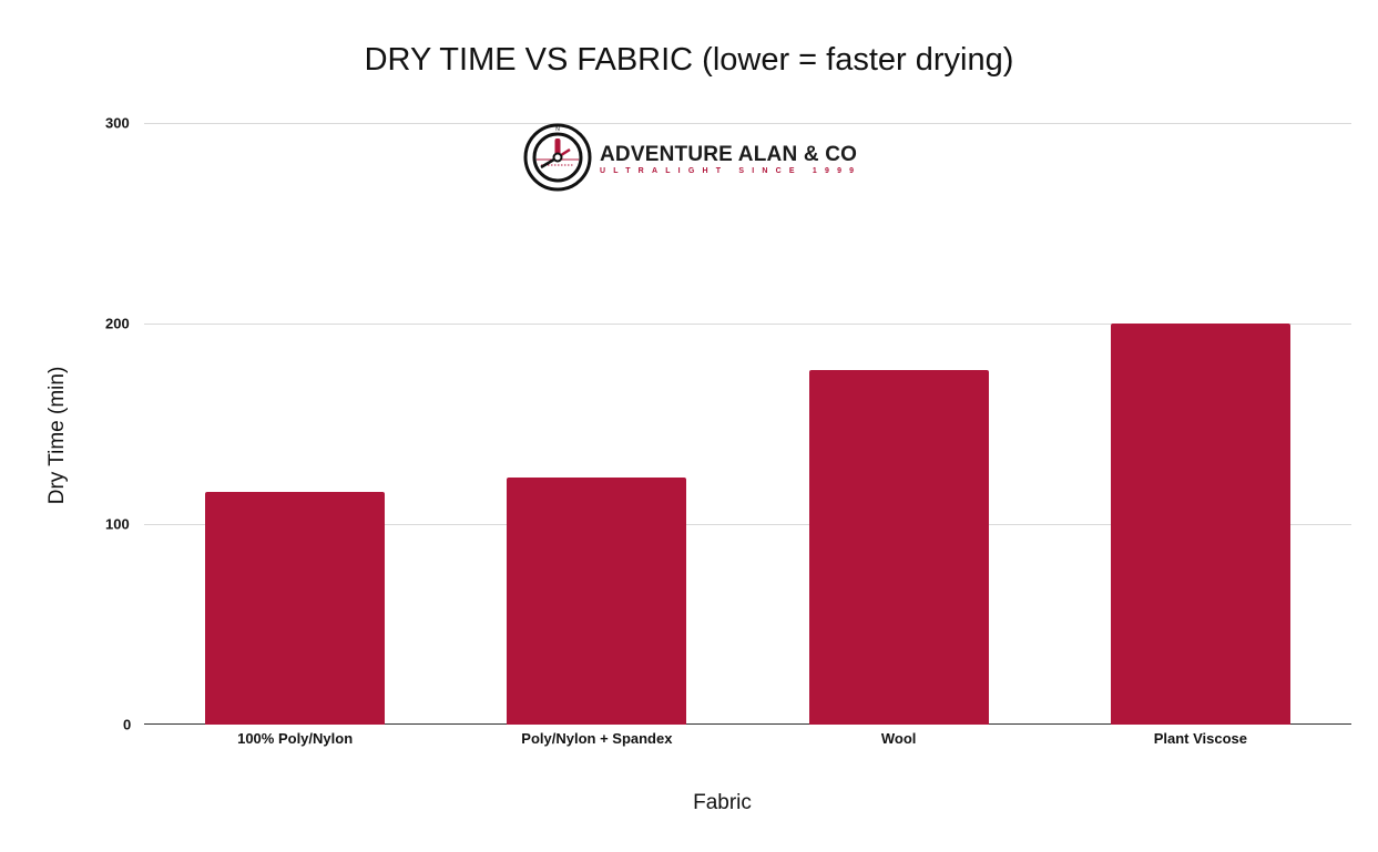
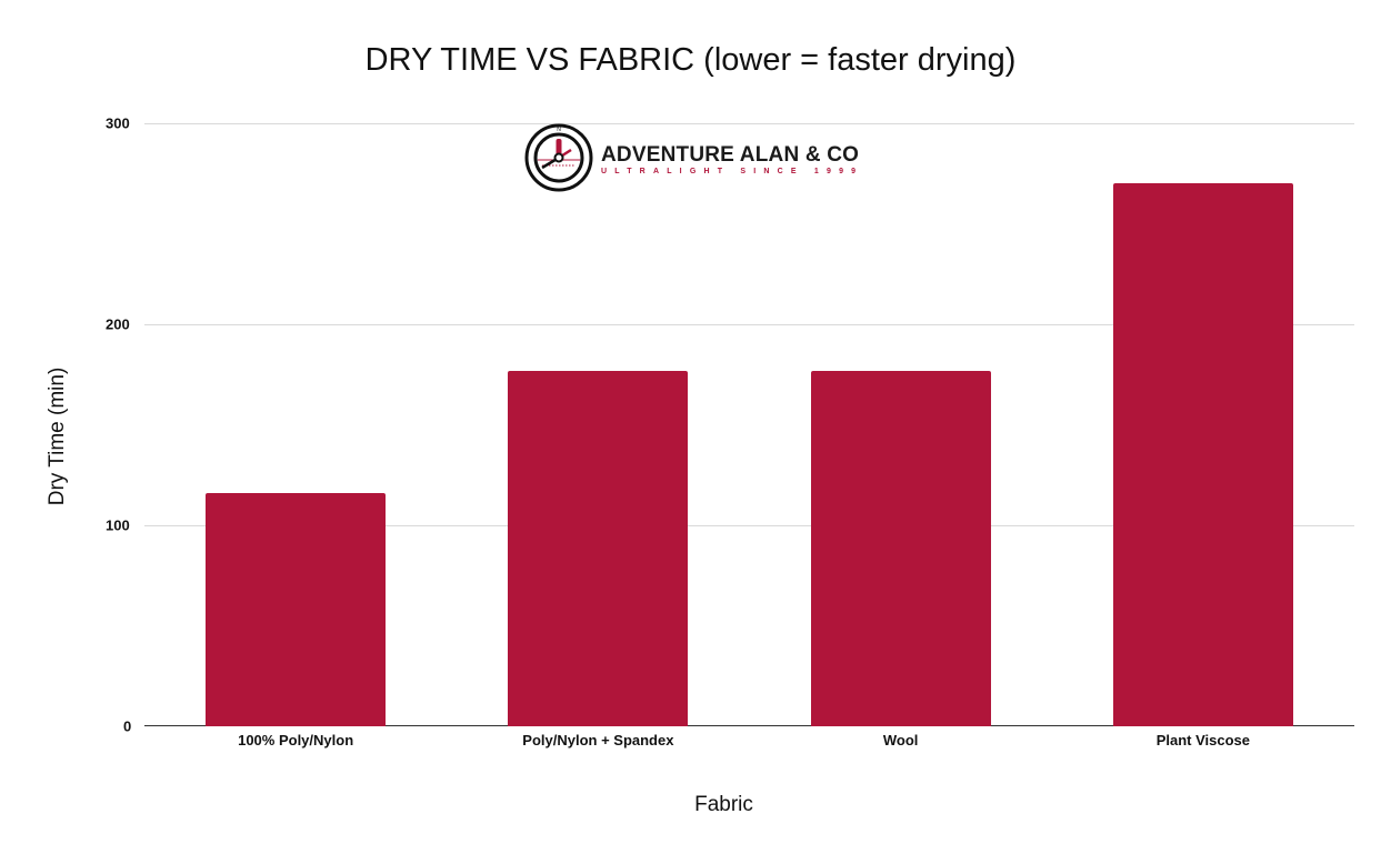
Poly/Nylon + Spandex: 123 -> 177
Plant Viscose: 200 -> 270
